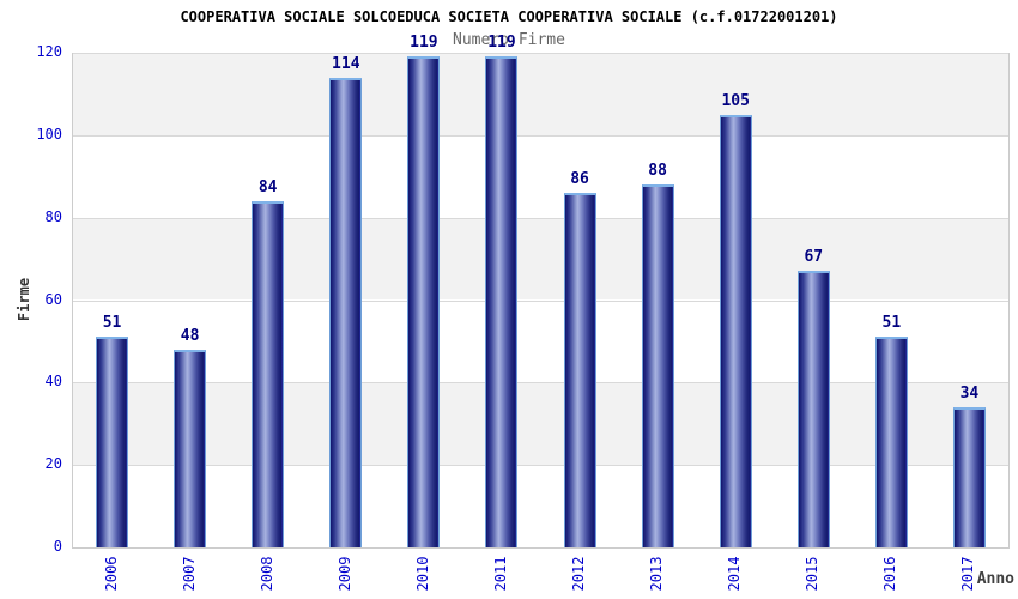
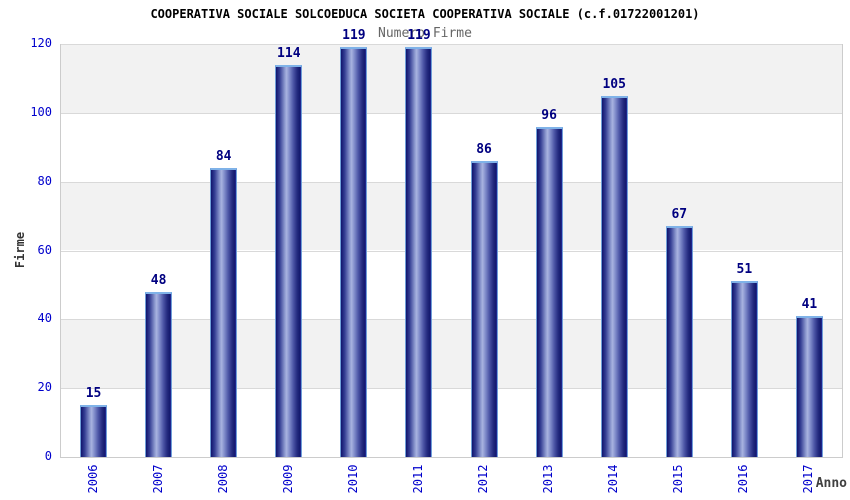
2006: 51 -> 15
2013: 88 -> 96
2017: 34 -> 41
